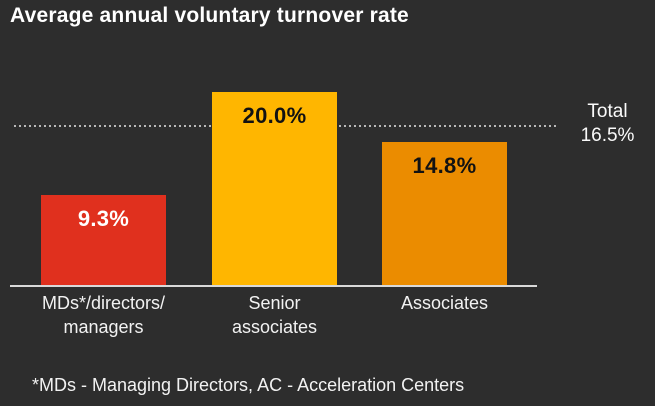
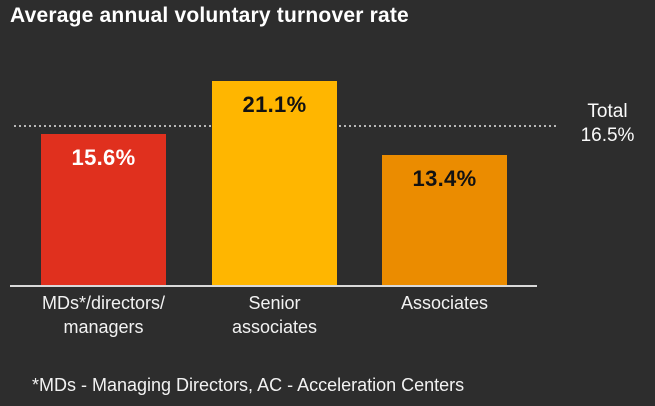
MDs*/directors/ managers: 9.3% -> 15.6%
Senior associates: 20.0% -> 21.1%
Associates: 14.8% -> 13.4%
